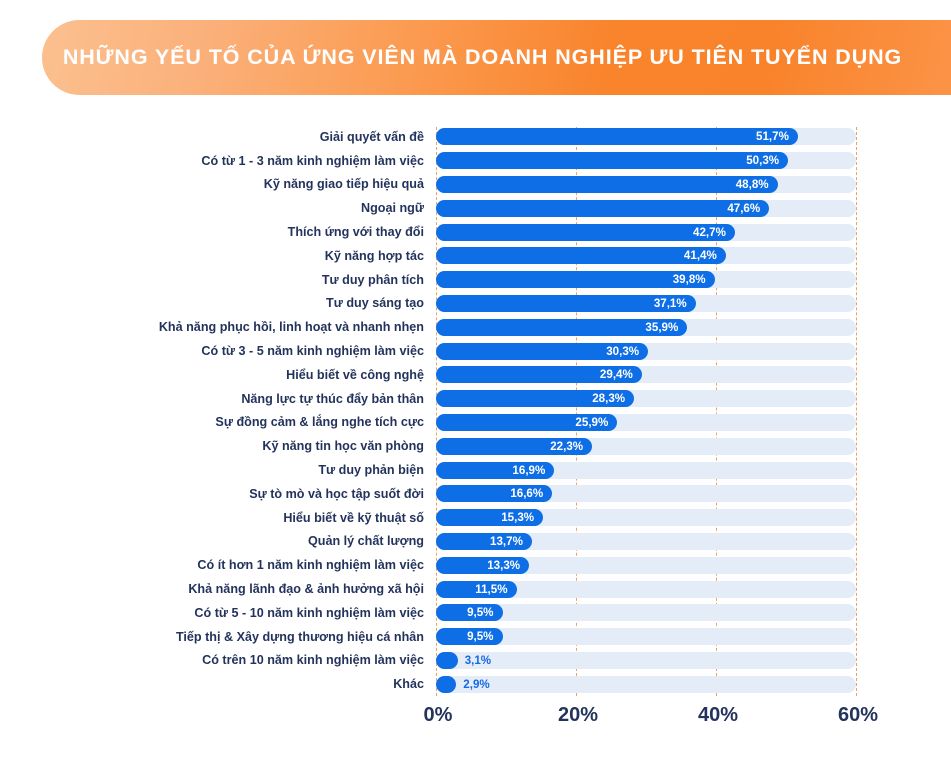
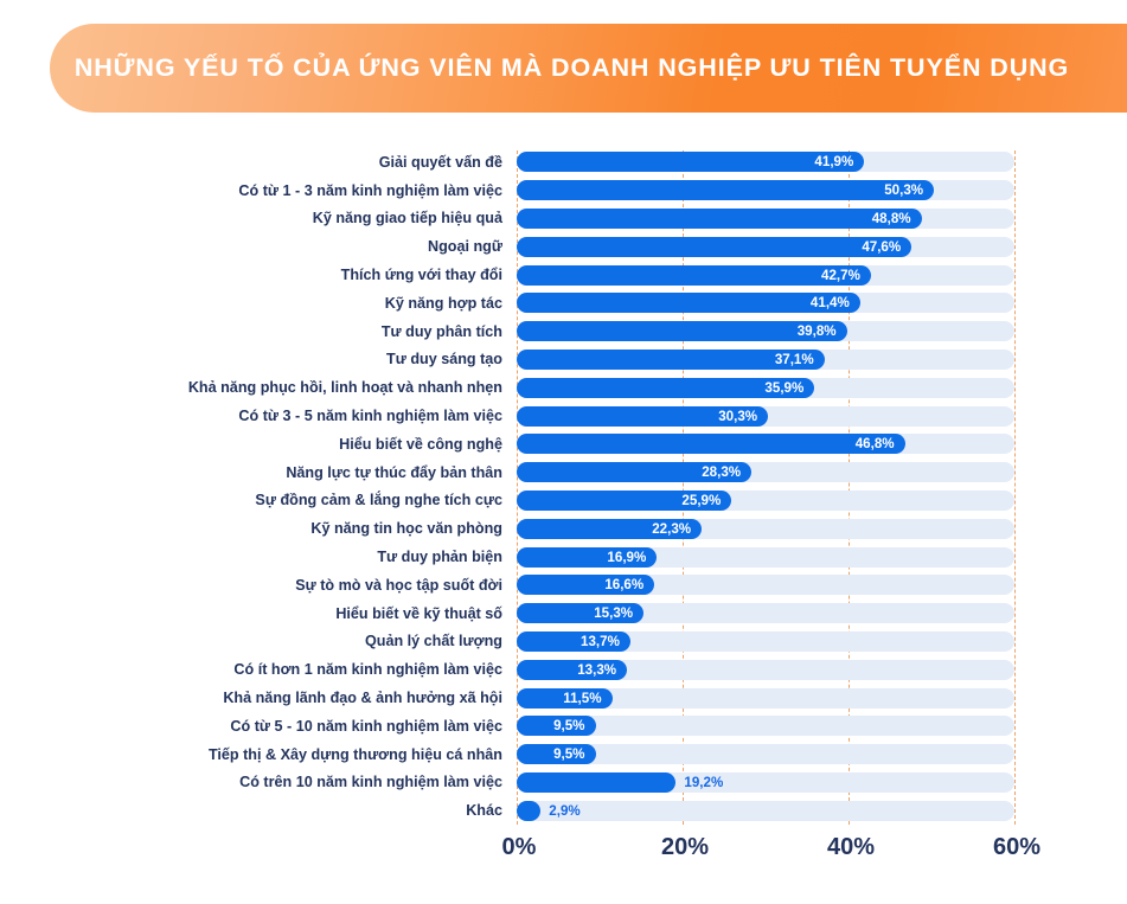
Giải quyết vấn đề: 51,7% -> 41,9%
Hiểu biết về công nghệ: 29,4% -> 46,8%
Có trên 10 năm kinh nghiệm làm việc: 3,1% -> 19,2%
